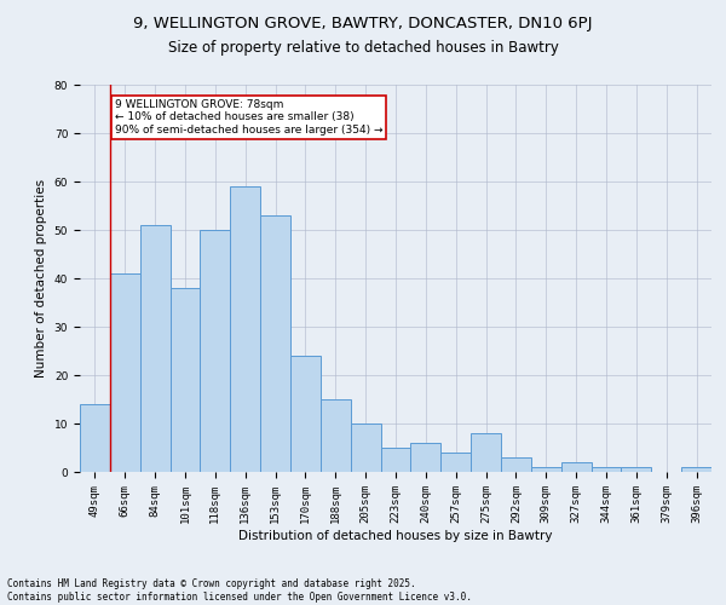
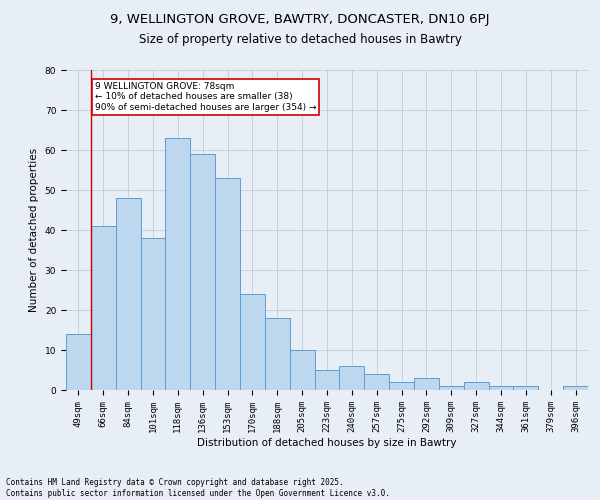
84sqm: 51 -> 48
118sqm: 50 -> 63
188sqm: 15 -> 18
275sqm: 8 -> 2
